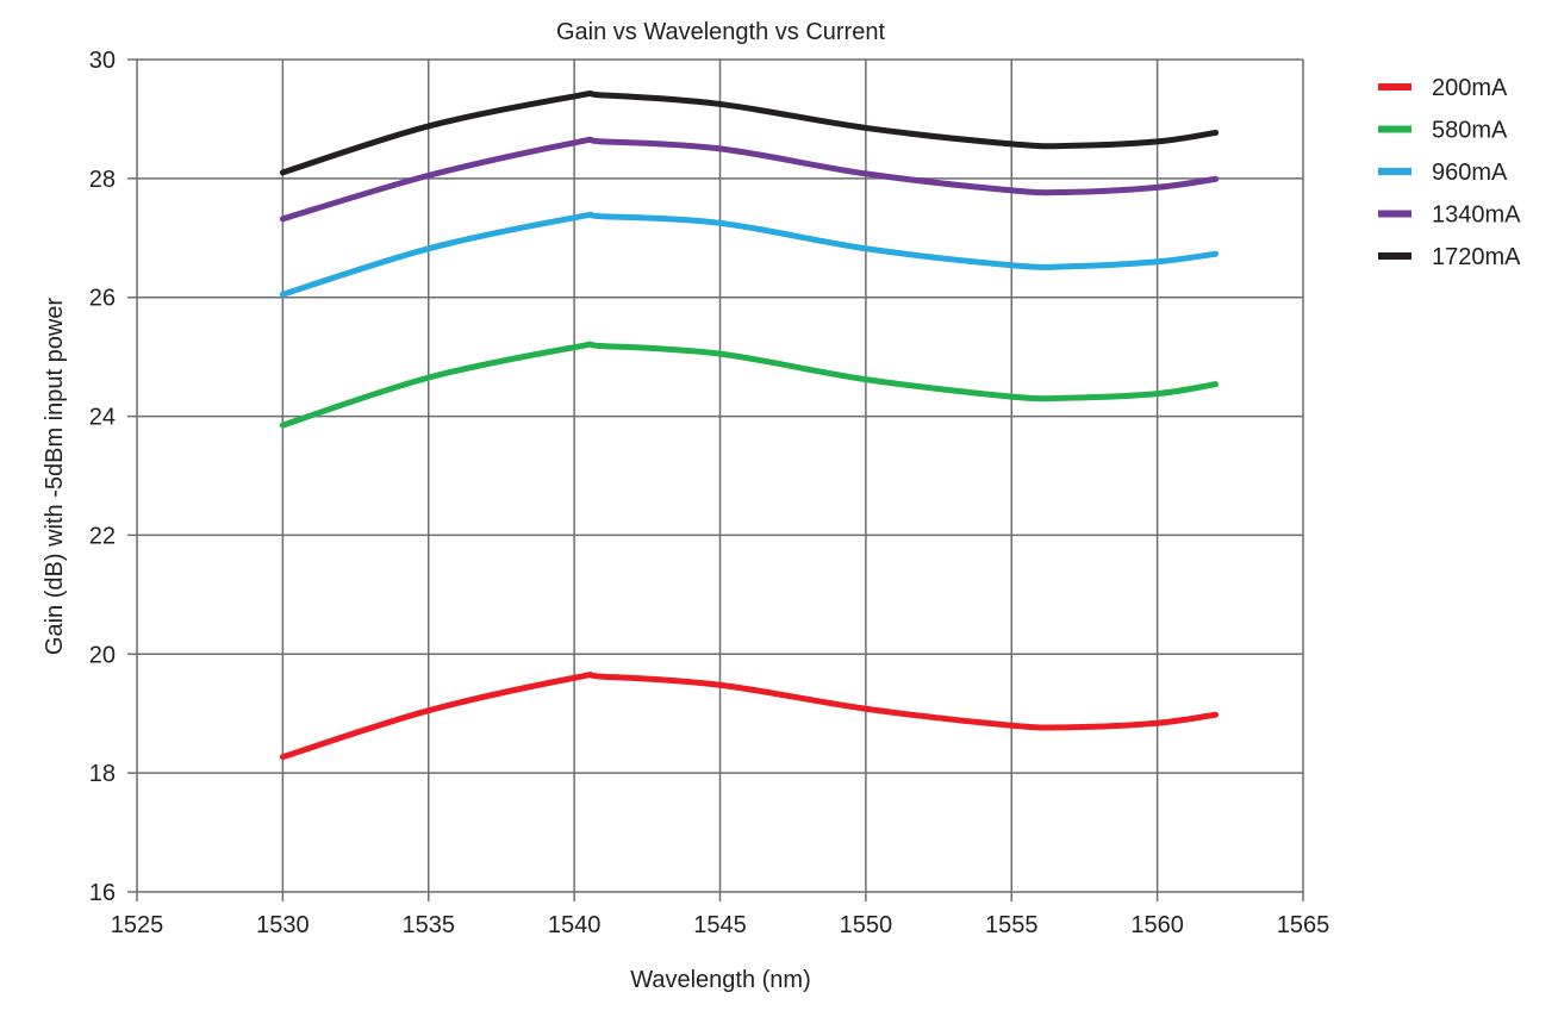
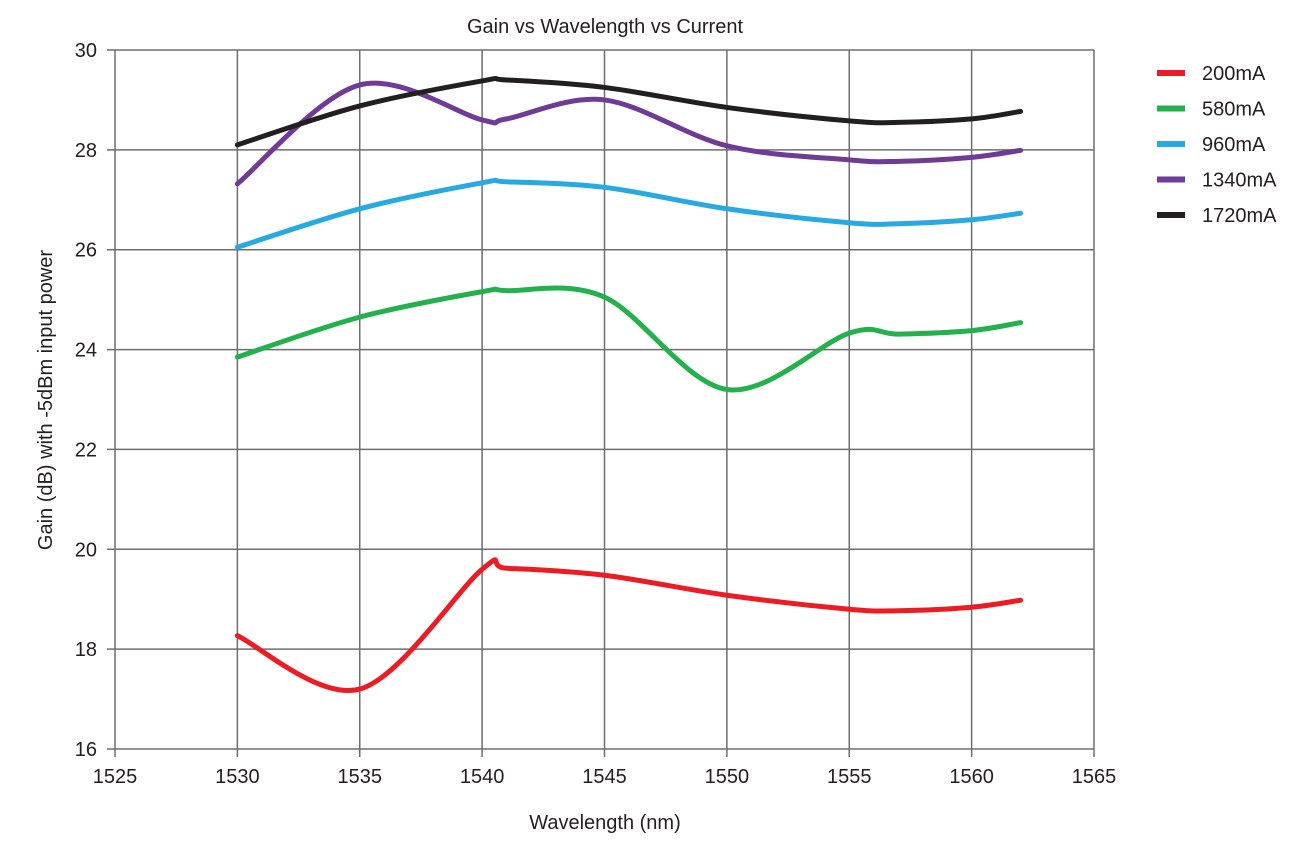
200mA/1535: 19.1 -> 17.2
1340mA/1535: 28.1 -> 29.3
1340mA/1545: 28.5 -> 29.0
580mA/1550: 24.6 -> 23.2
